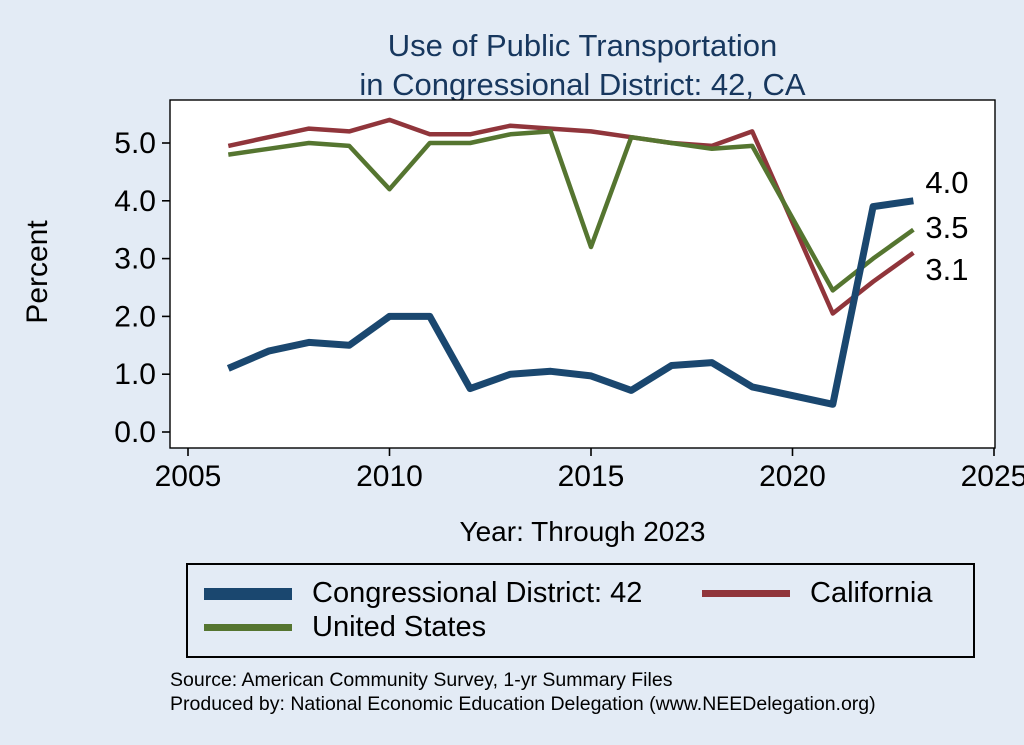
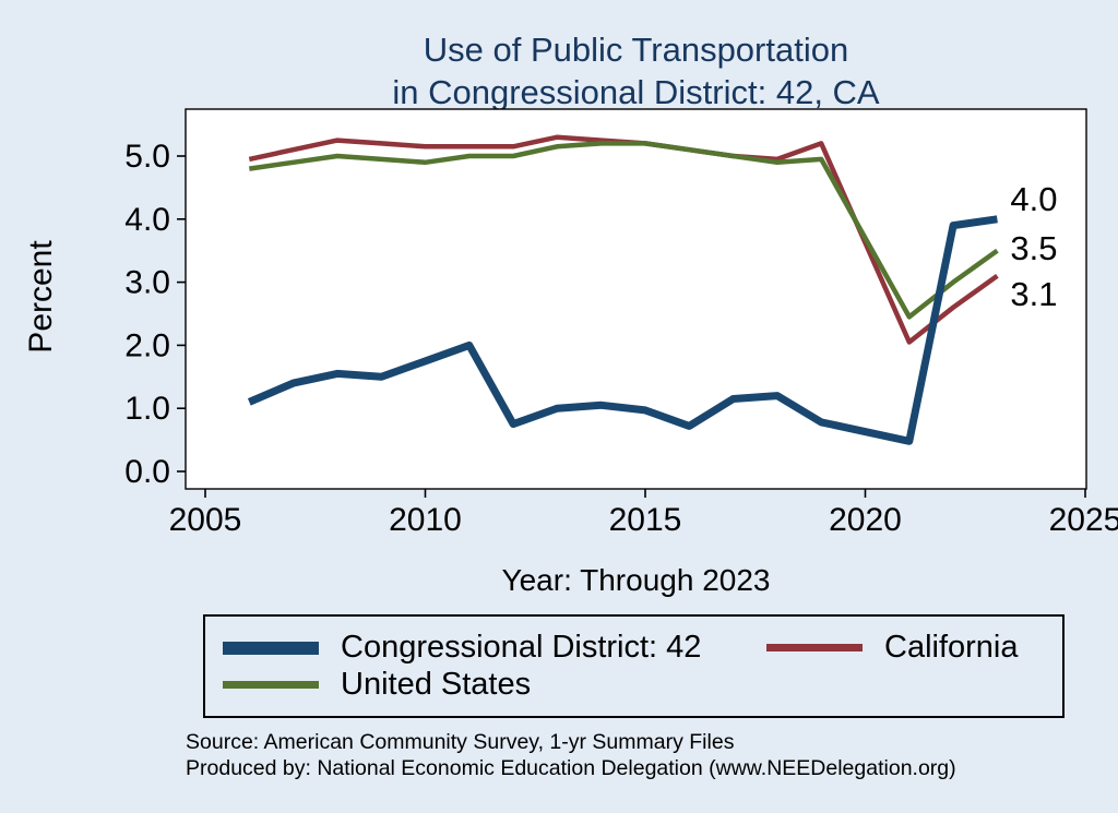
Congressional District: 42/2010: 2.0 -> 1.8
California/2010: 5.4 -> 5.2
United States/2010: 4.2 -> 4.9
United States/2015: 3.2 -> 5.2
